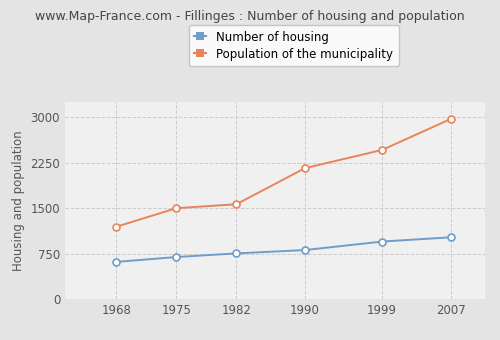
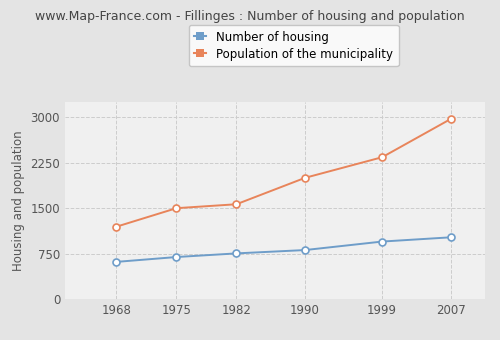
Population of the municipality/1990: 2160 -> 2000
Population of the municipality/1999: 2460 -> 2340
